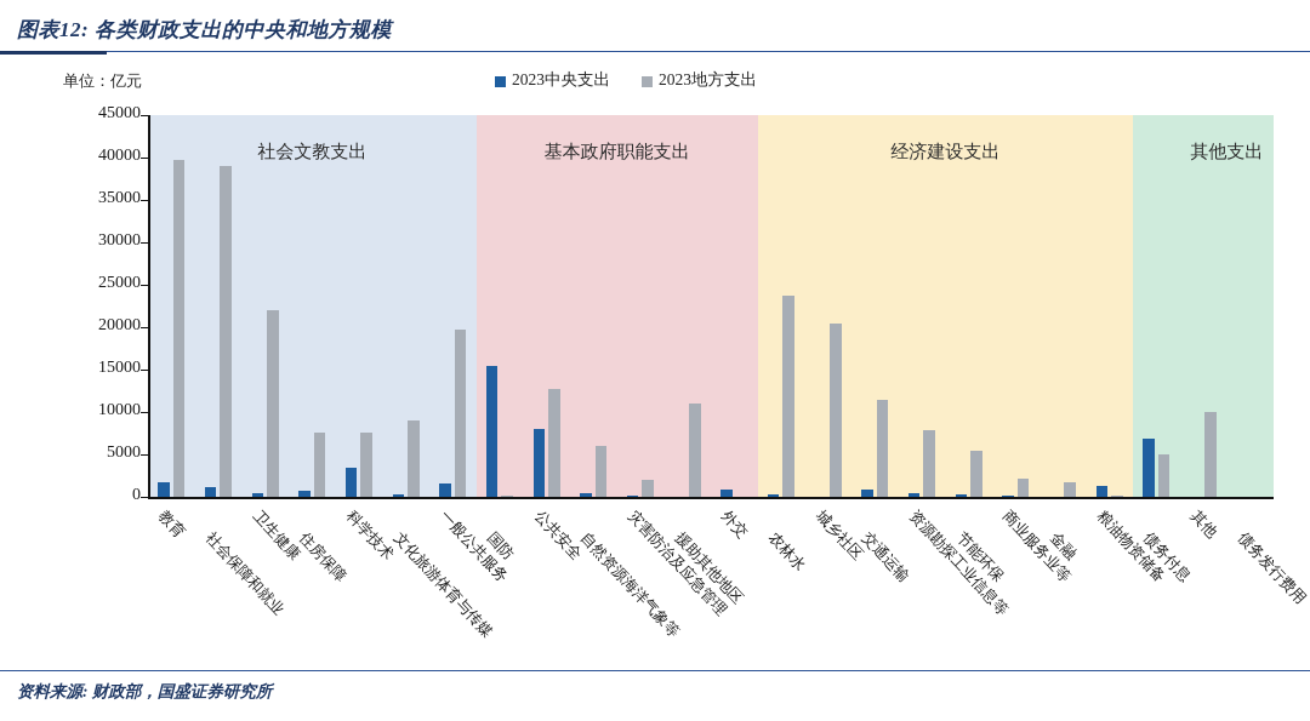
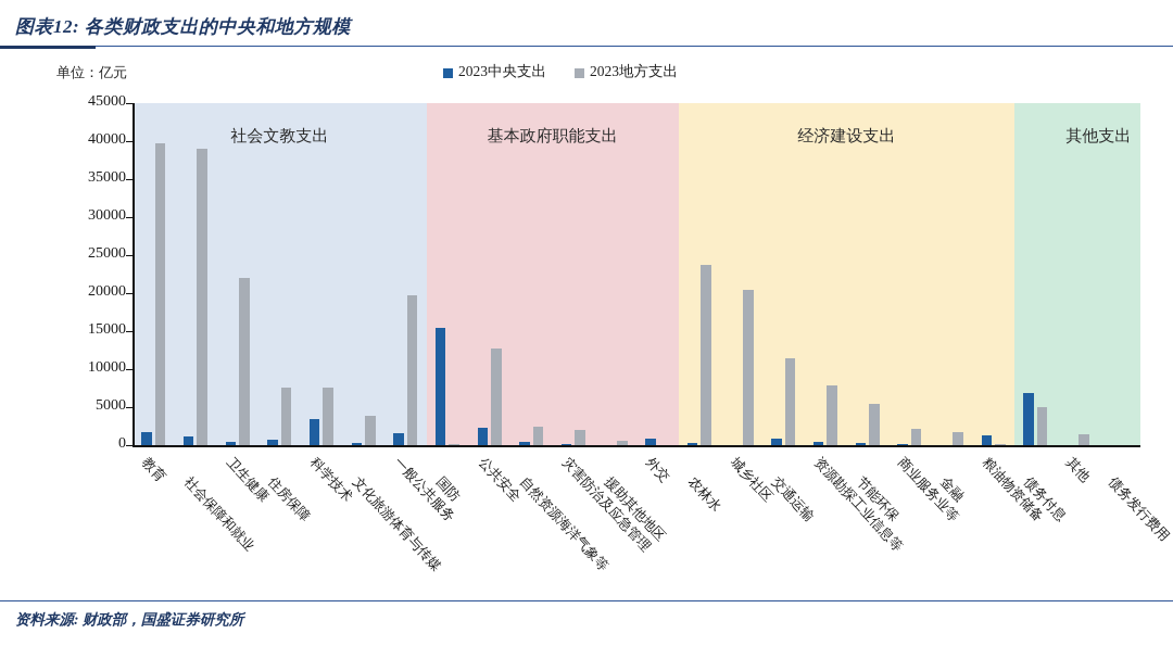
2023地方支出/文化旅游体育与传媒: 9000 -> 4000
2023中央支出/公共安全: 8000 -> 2000
2023地方支出/自然资源海洋气象等: 6000 -> 2000
2023地方支出/援助其他地区: 11000 -> 1000
2023地方支出/其他: 10000 -> 2000
